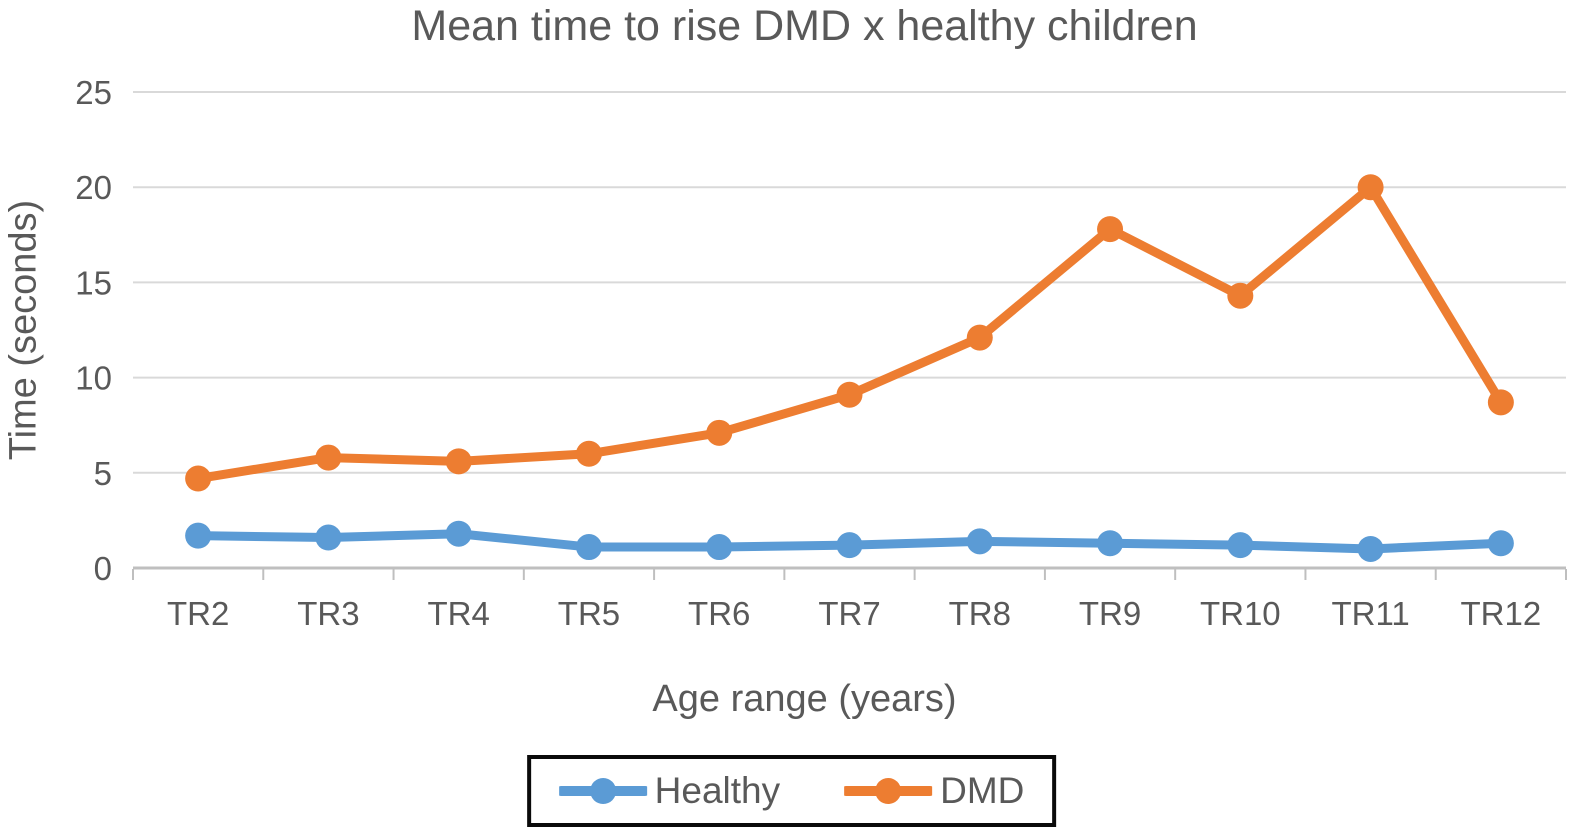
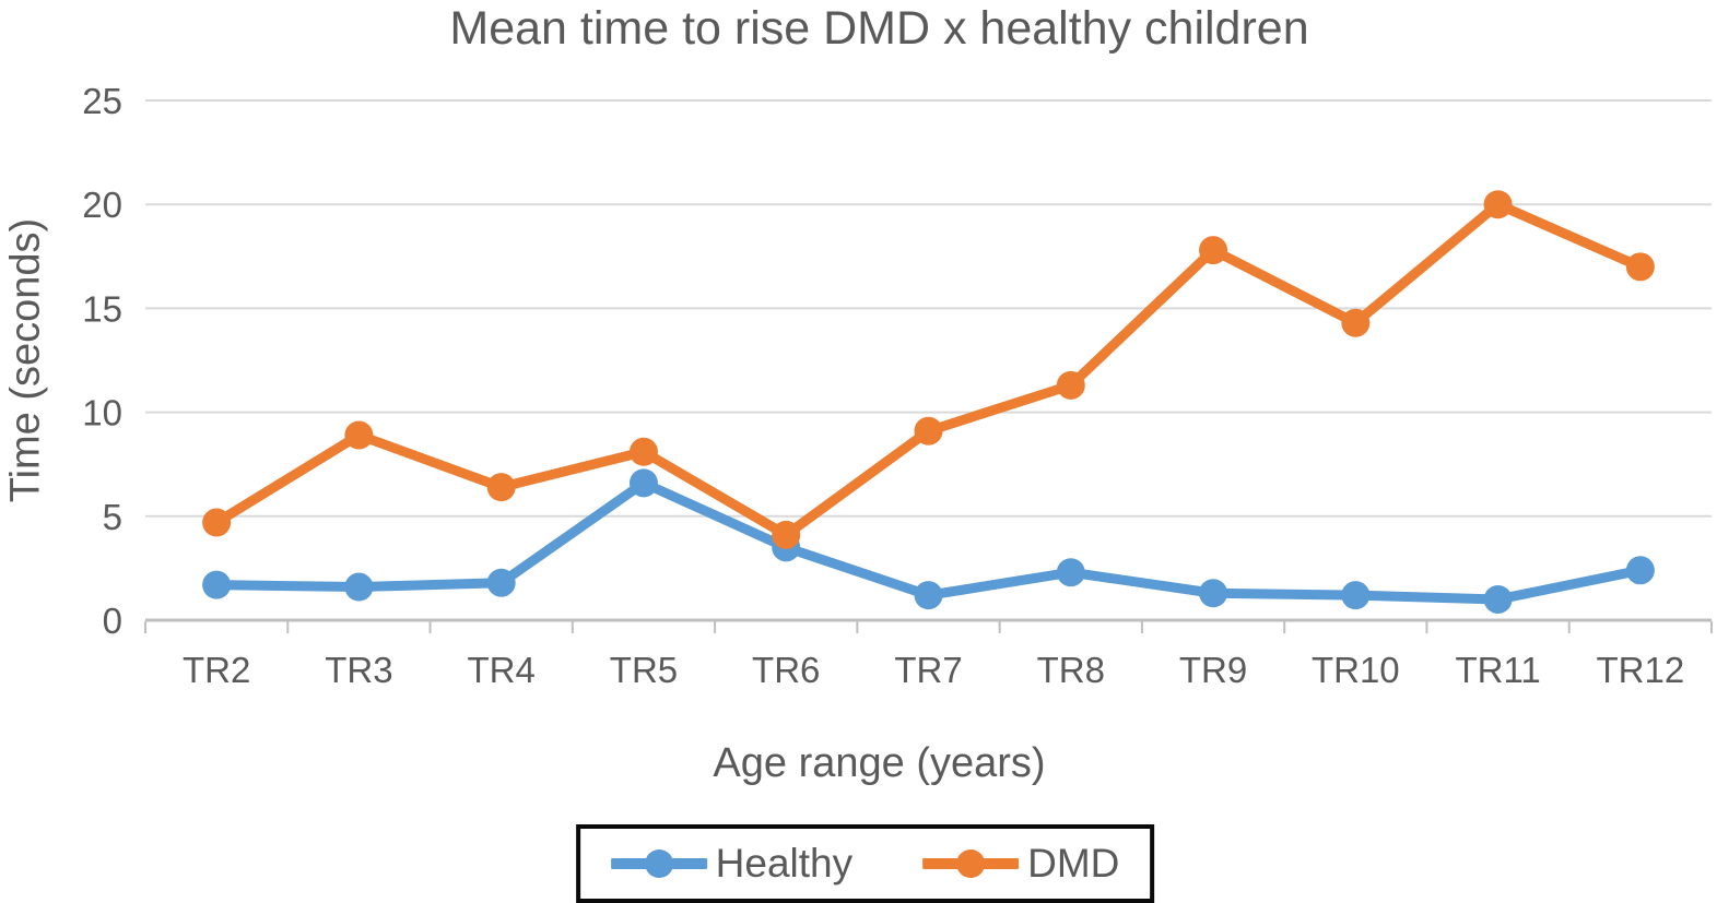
DMD/TR3: 5.8 -> 8.9
DMD/TR4: 5.6 -> 6.4
Healthy/TR5: 1.1 -> 6.6
DMD/TR5: 6.0 -> 8.1
Healthy/TR6: 1.1 -> 3.5
DMD/TR6: 7.1 -> 4.1
Healthy/TR8: 1.4 -> 2.3
DMD/TR8: 12.1 -> 11.3
Healthy/TR12: 1.3 -> 2.4
DMD/TR12: 8.7 -> 17.0
